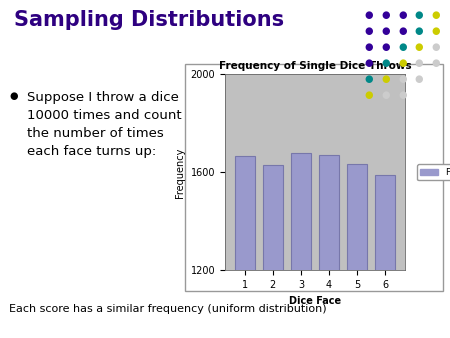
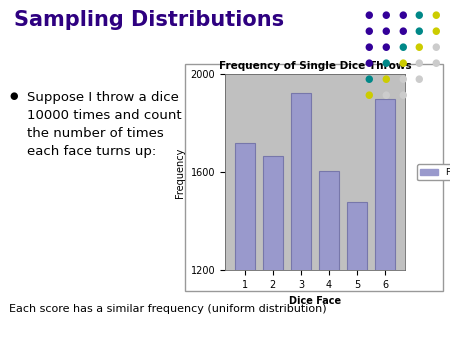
1: 1667 -> 1720
2: 1630 -> 1665
3: 1680 -> 1925
4: 1670 -> 1605
5: 1635 -> 1480
6: 1590 -> 1900
